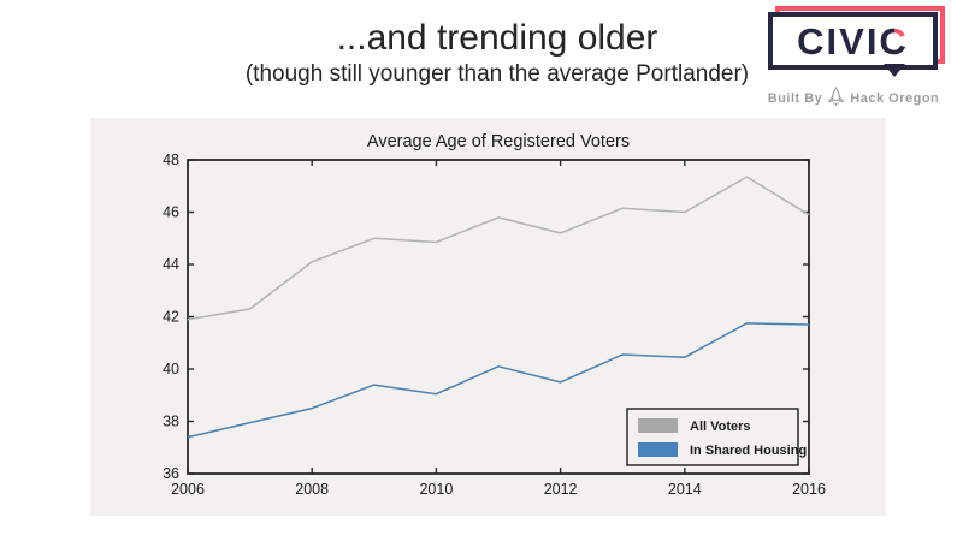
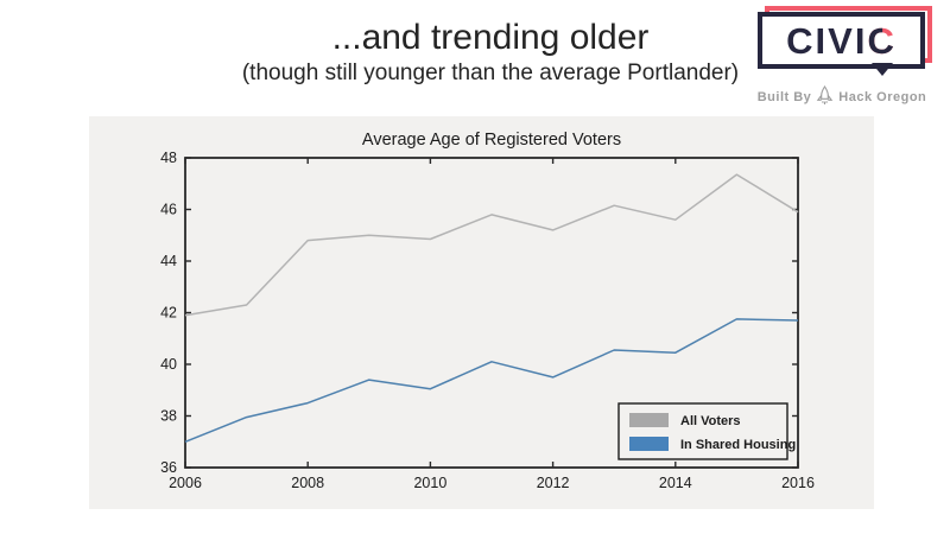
In Shared Housing/2006: 37.4 -> 37.0
All Voters/2008: 44.1 -> 44.8
All Voters/2014: 46.0 -> 45.6
